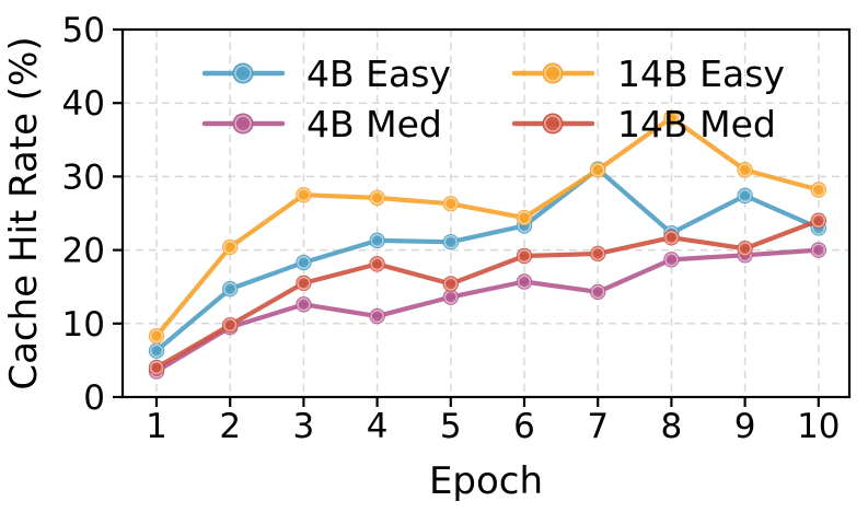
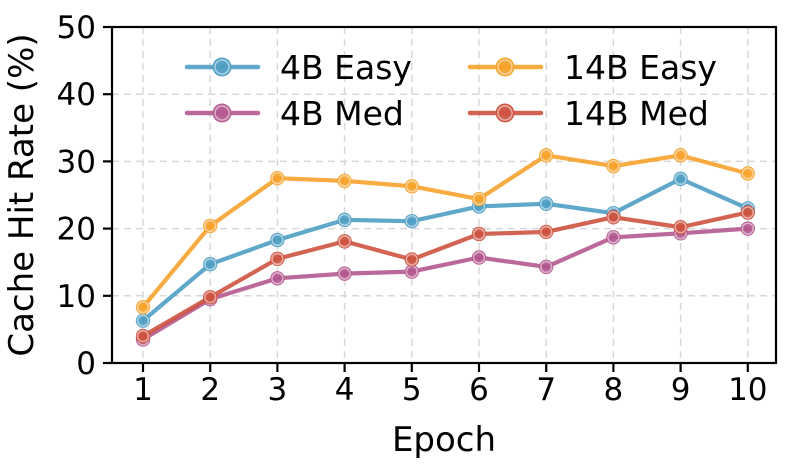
4B Med/4: 11 -> 13
4B Easy/7: 31 -> 24
14B Easy/8: 38 -> 29
14B Med/10: 24 -> 22
